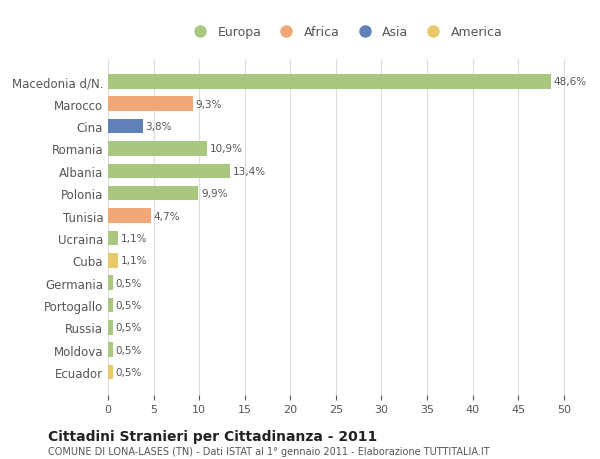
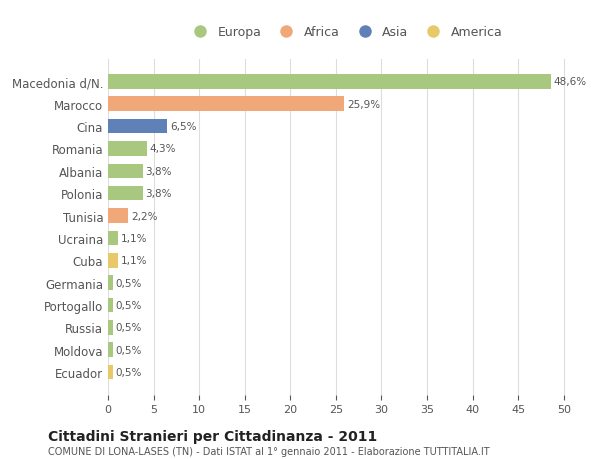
Marocco: 9,3% -> 25,9%
Cina: 3,8% -> 6,5%
Romania: 10,9% -> 4,3%
Albania: 13,4% -> 3,8%
Polonia: 9,9% -> 3,8%
Tunisia: 4,7% -> 2,2%
